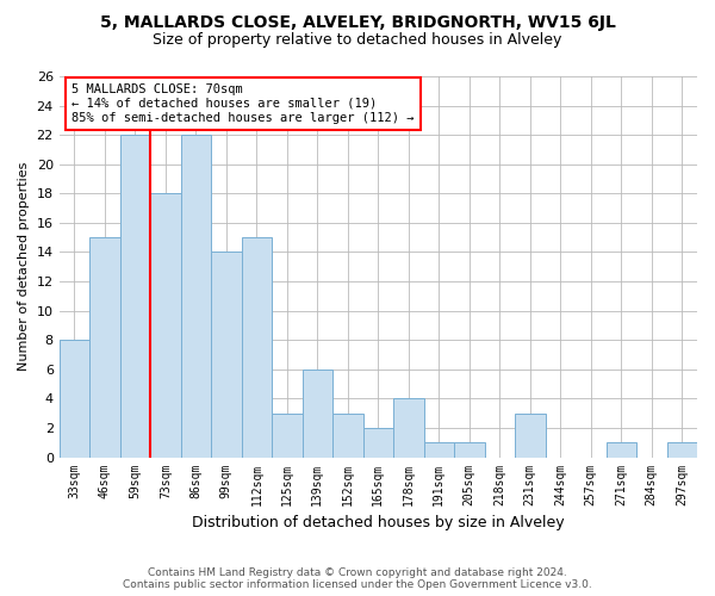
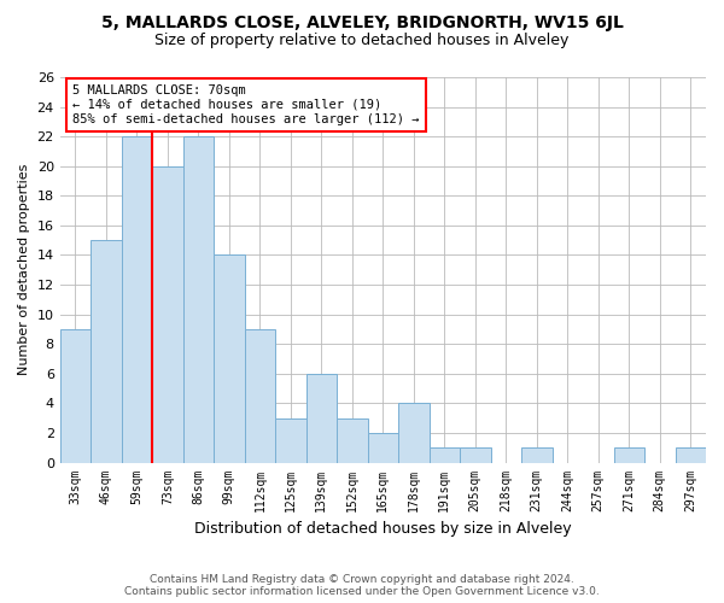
33sqm: 8 -> 9
73sqm: 18 -> 20
112sqm: 15 -> 9
231sqm: 3 -> 1
